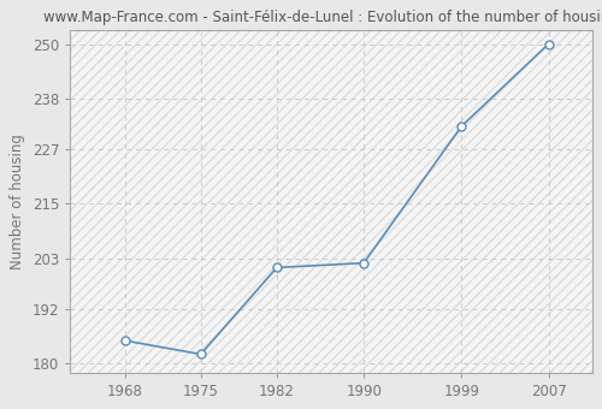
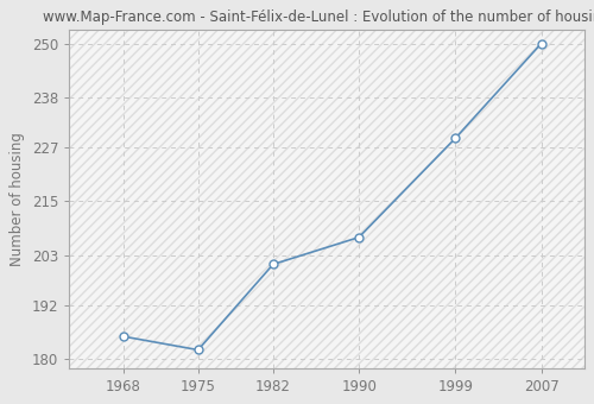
1990: 202 -> 207
1999: 232 -> 229
